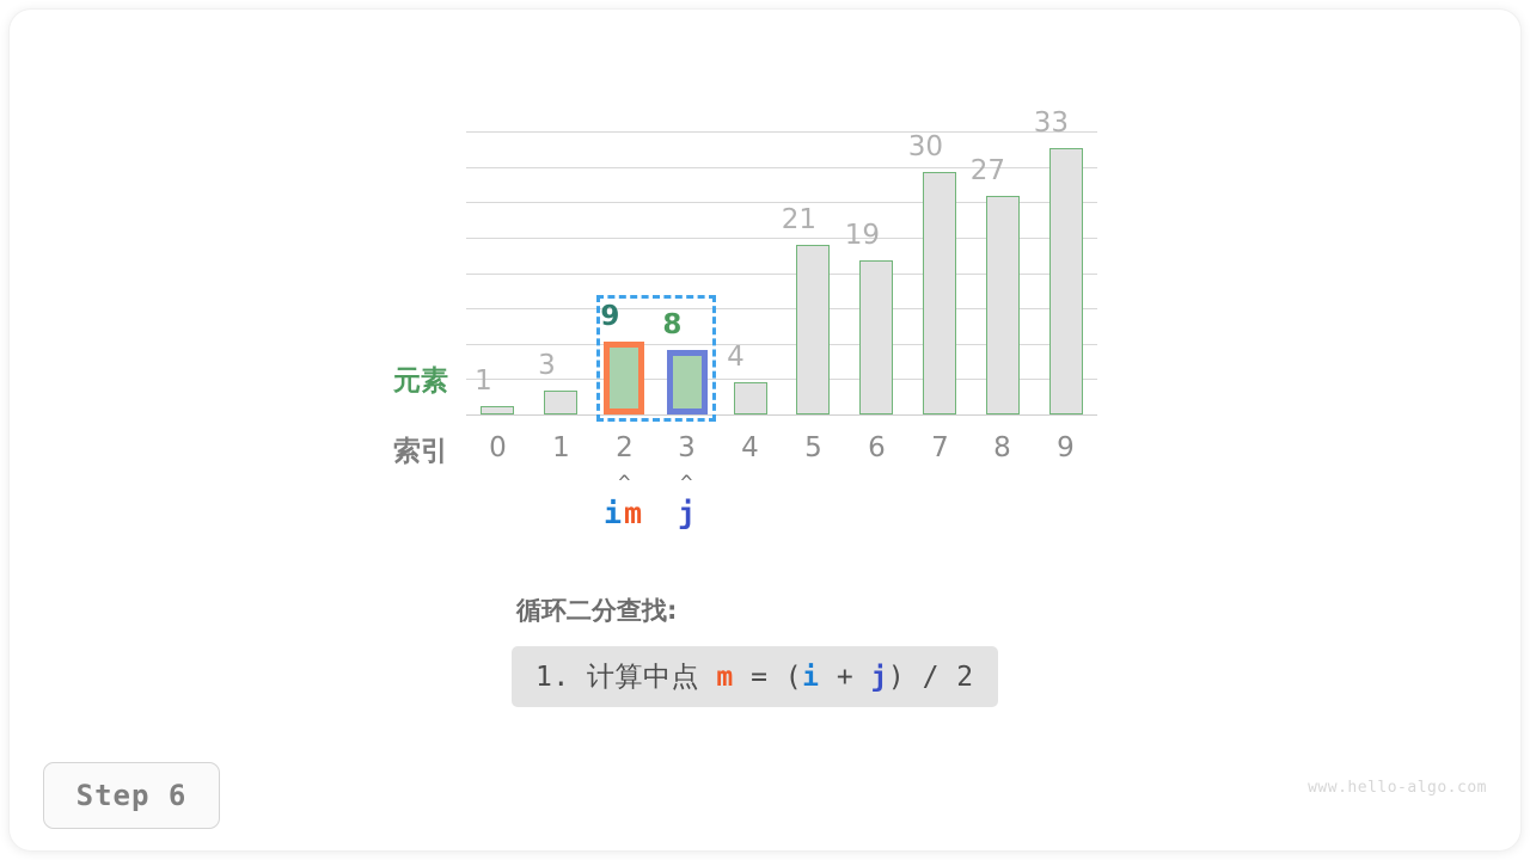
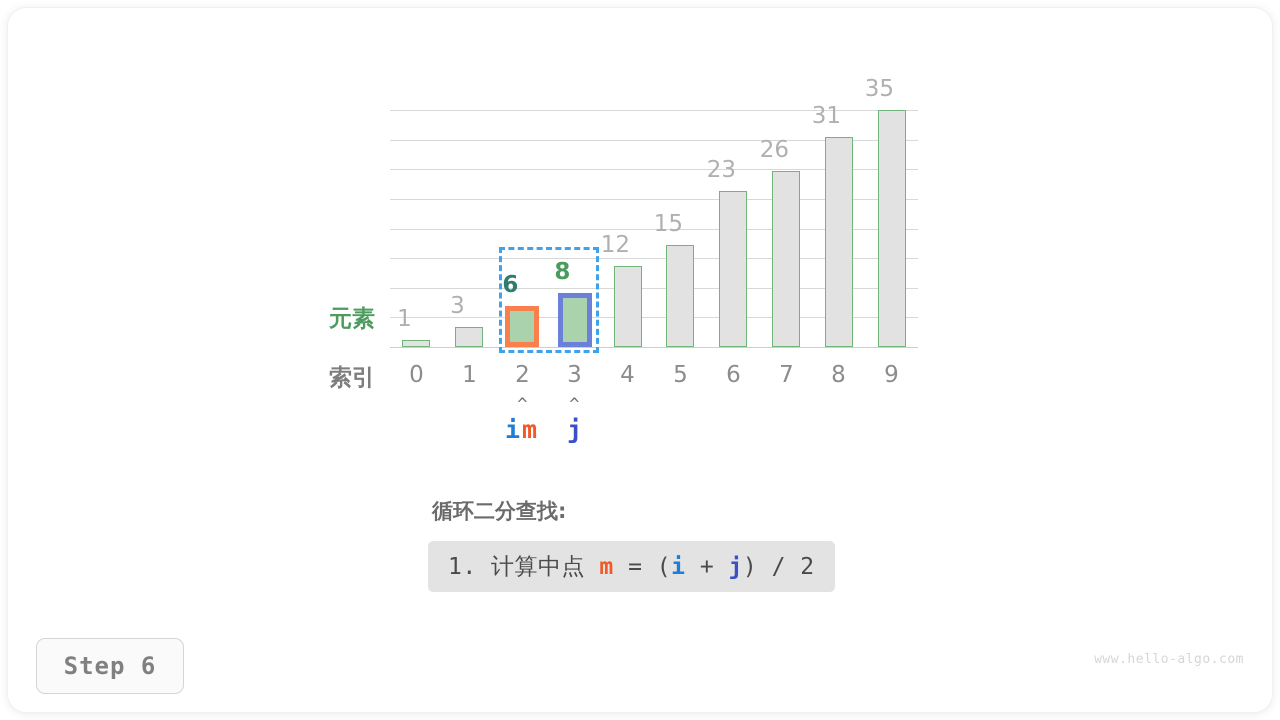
2: 9 -> 6
4: 4 -> 12
5: 21 -> 15
6: 19 -> 23
7: 30 -> 26
8: 27 -> 31
9: 33 -> 35
